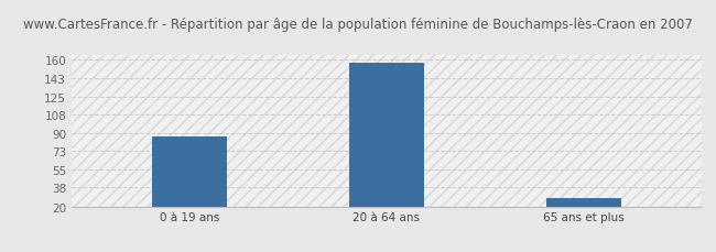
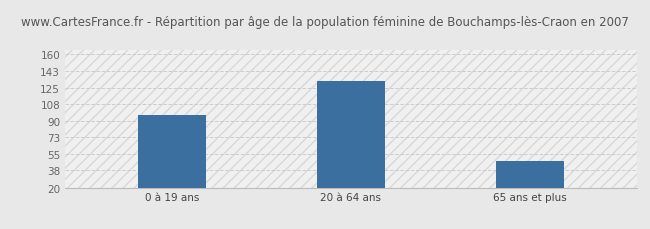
0 à 19 ans: 87 -> 96
20 à 64 ans: 157 -> 132
65 ans et plus: 28 -> 48
